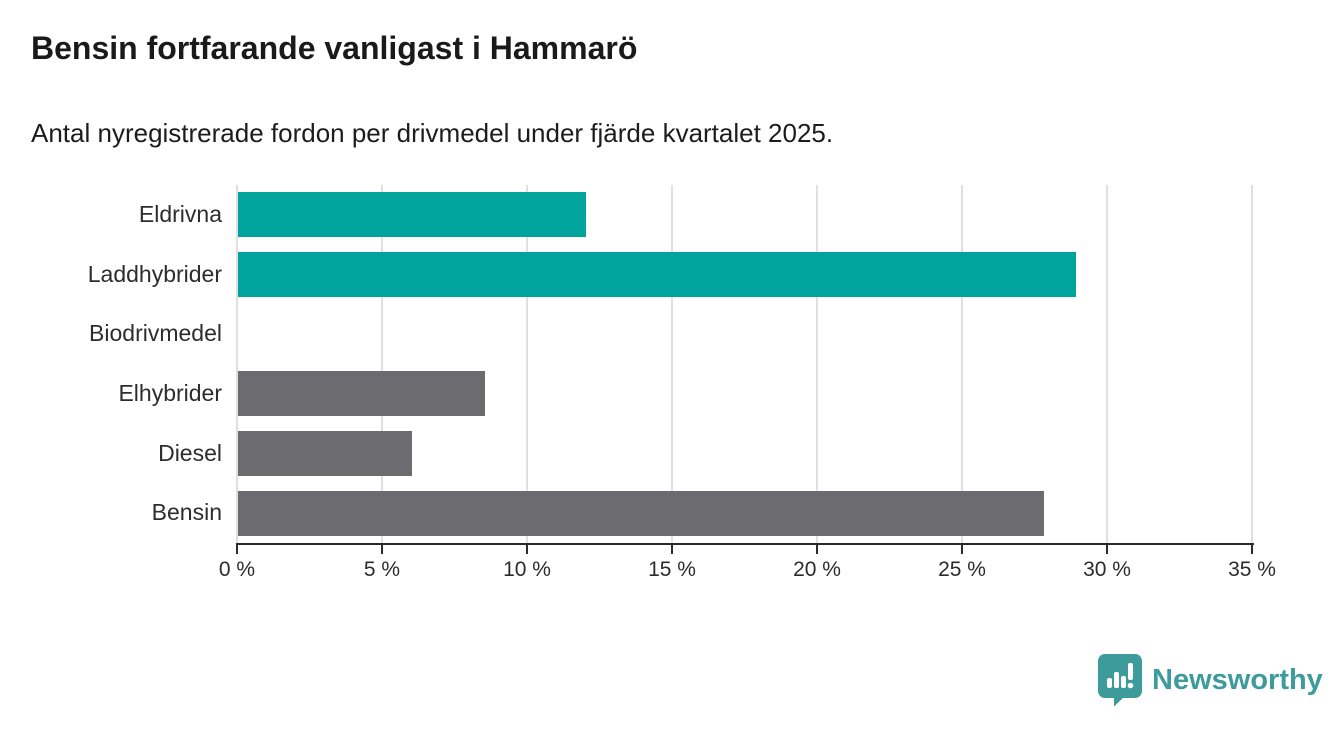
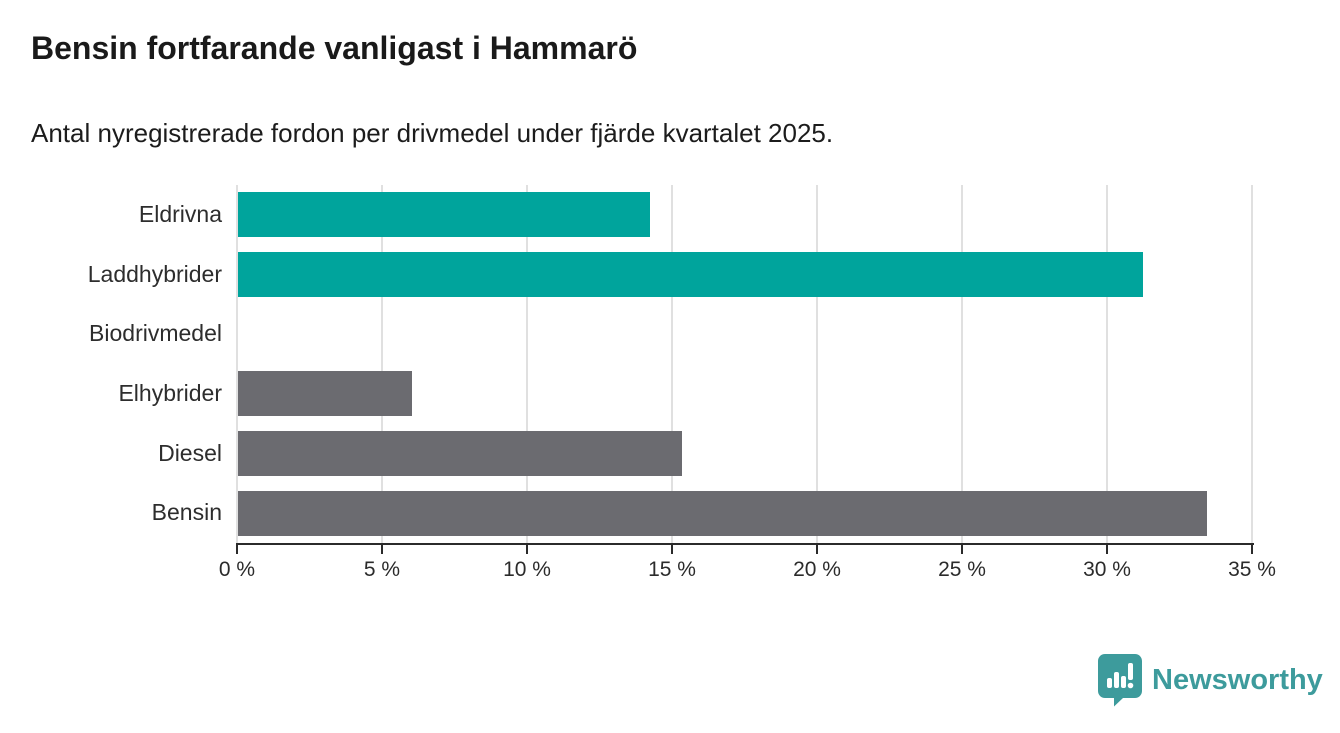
Eldrivna: 12.0% -> 14.2%
Laddhybrider: 28.9% -> 31.2%
Elhybrider: 8.5% -> 6.0%
Diesel: 6.0% -> 15.3%
Bensin: 27.8% -> 33.4%
